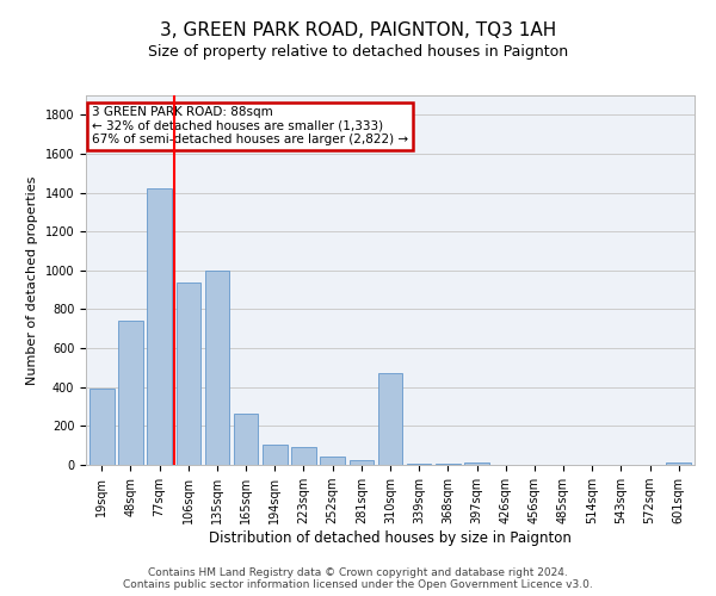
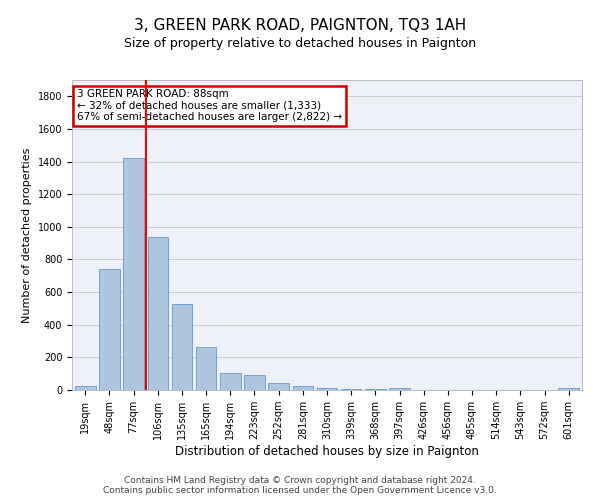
19sqm: 390 -> 20
135sqm: 1000 -> 530
310sqm: 470 -> 20
